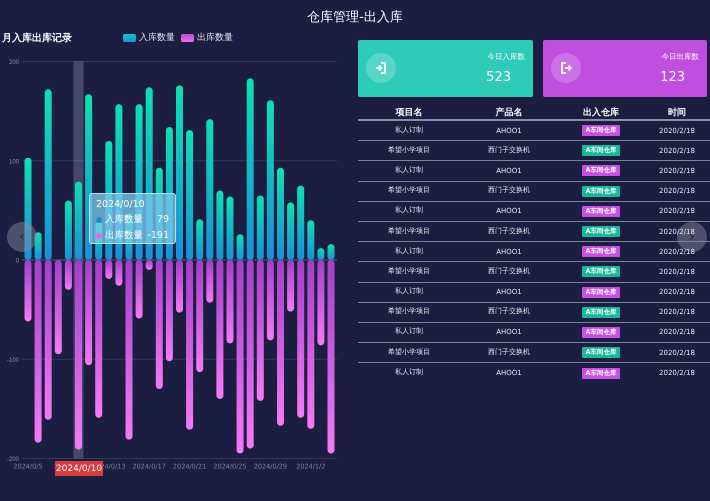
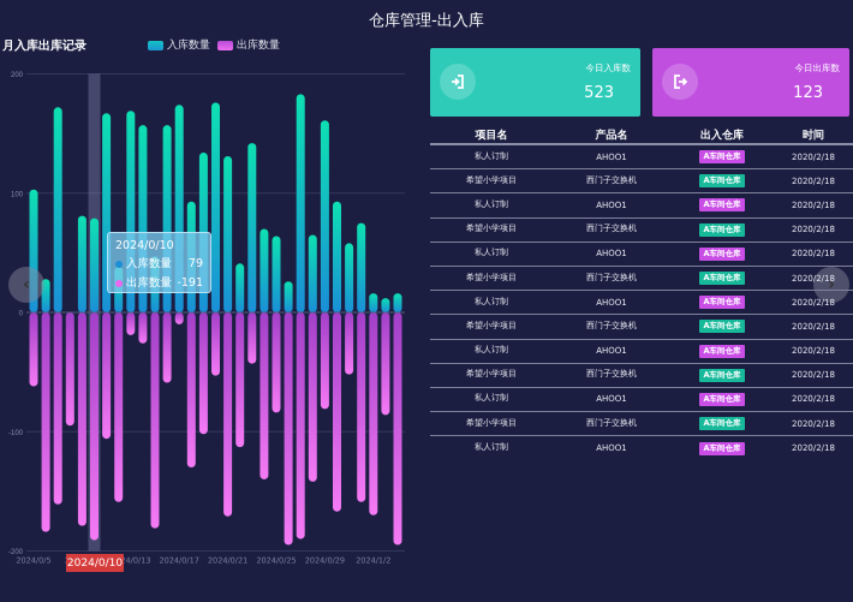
入库数量/2024/0/9: 60 -> 80
出库数量/2024/0/9: -30 -> -180
入库数量/2024/0/13: 120 -> 170
入库数量/2024/1/2: 40 -> 20
